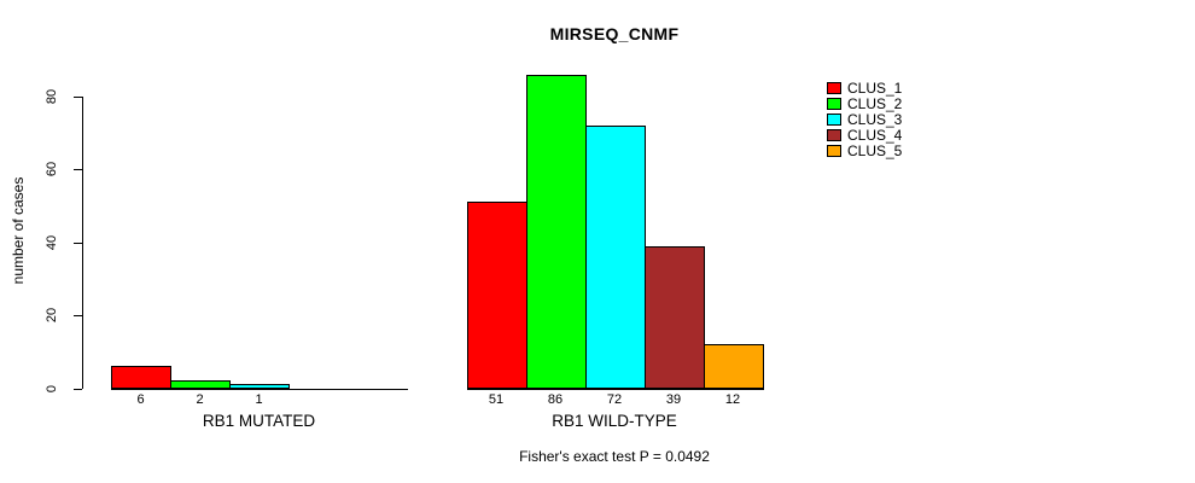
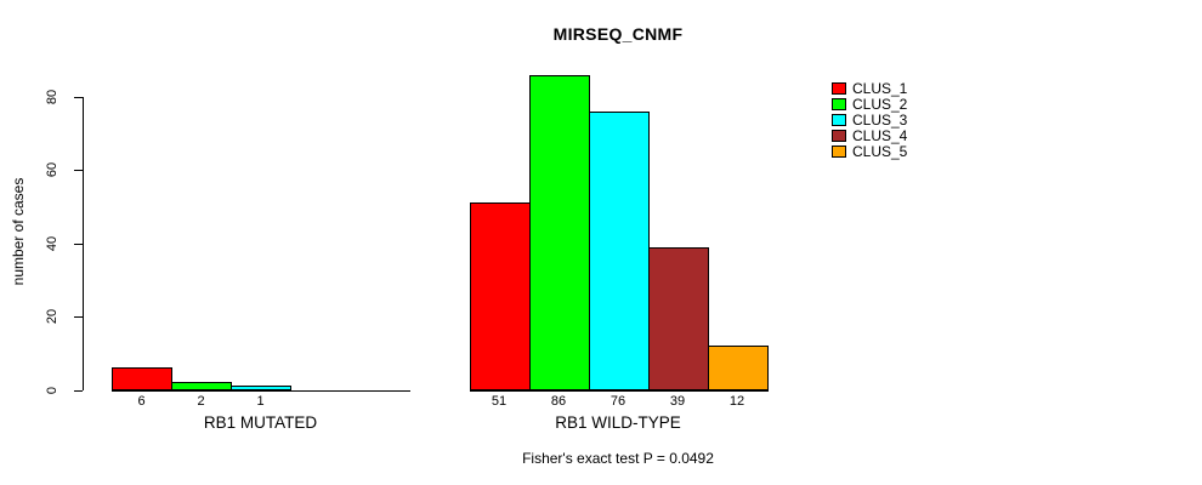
CLUS_3/RB1 WILD-TYPE: 72 -> 76
